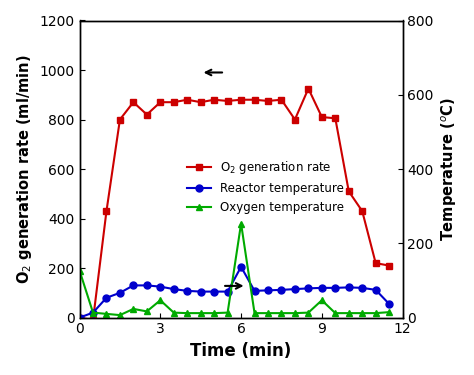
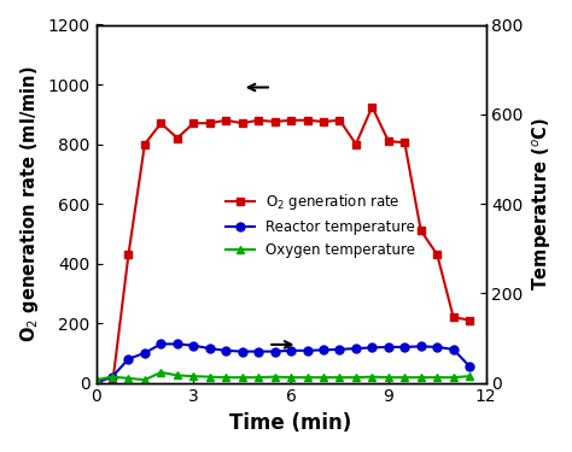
Oxygen temperature/0: 190 -> 10
Oxygen temperature/3: 70 -> 22
Reactor temperature/6: 205 -> 108
Oxygen temperature/6: 380 -> 18
Oxygen temperature/9: 70 -> 18
